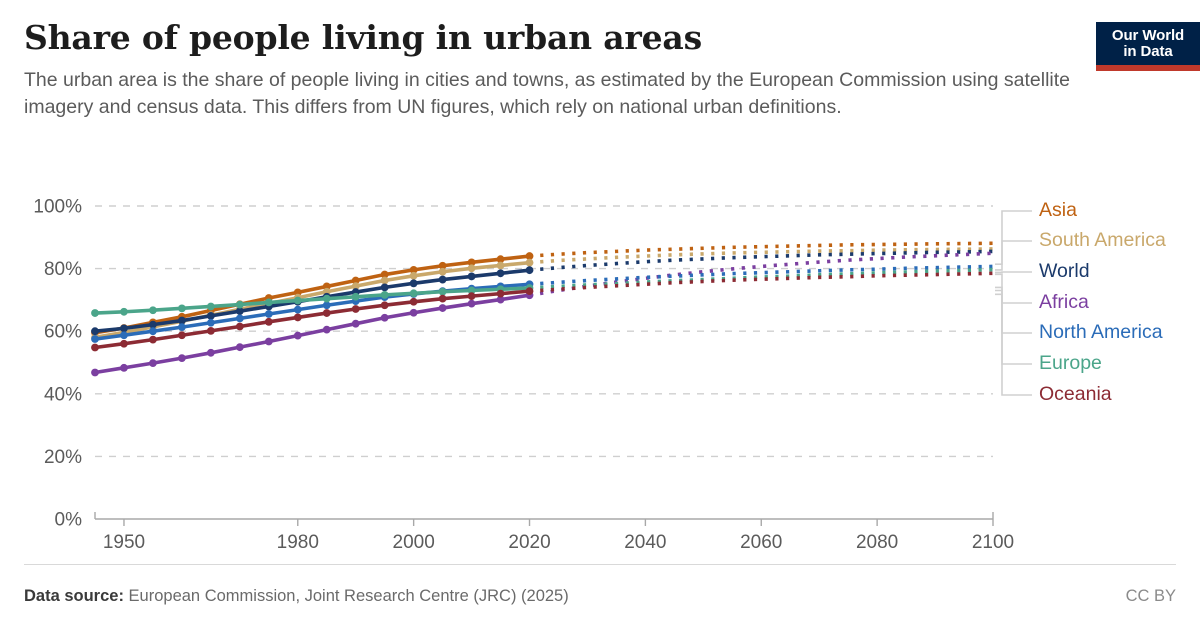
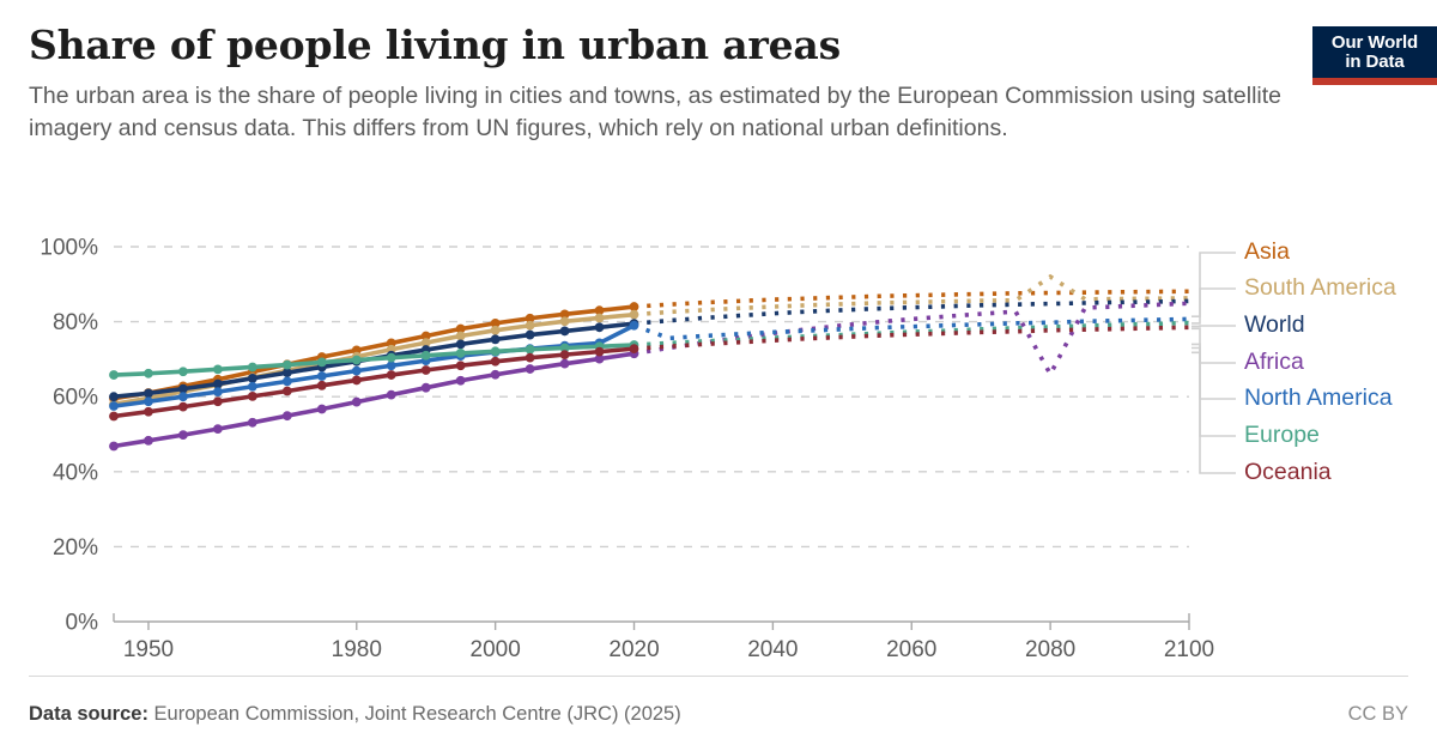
North America/2020: 75% -> 79%
South America/2080: 86% -> 92%
Africa/2080: 83% -> 66%
